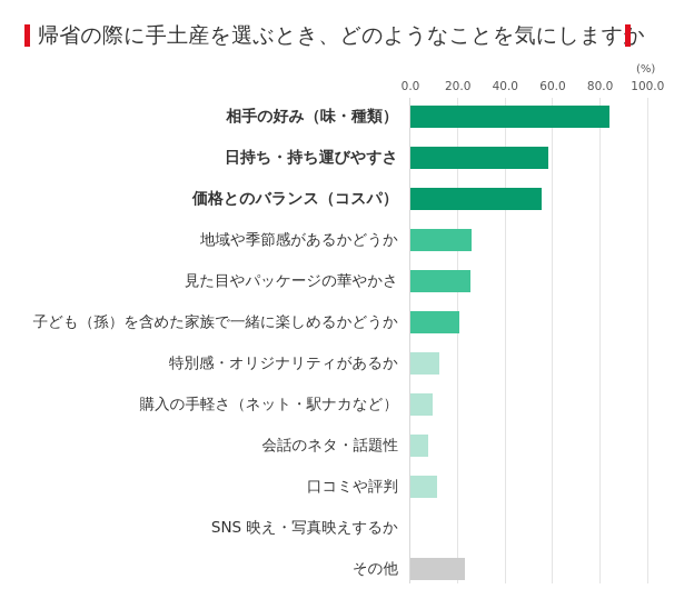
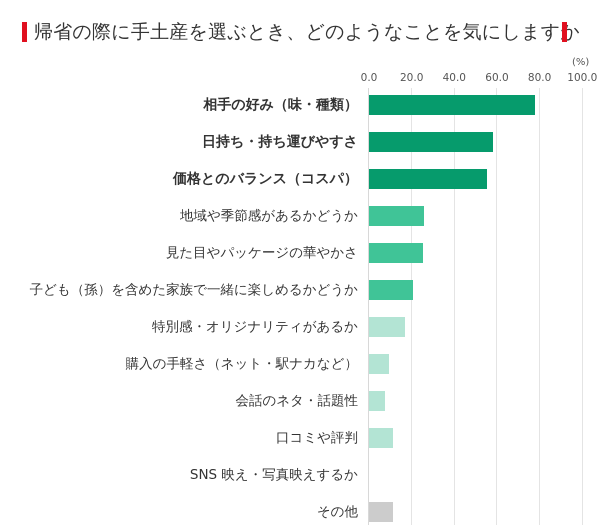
相手の好み（味・種類）: 84 -> 78
特別感・オリジナリティがあるか: 12 -> 17
その他: 23 -> 11
